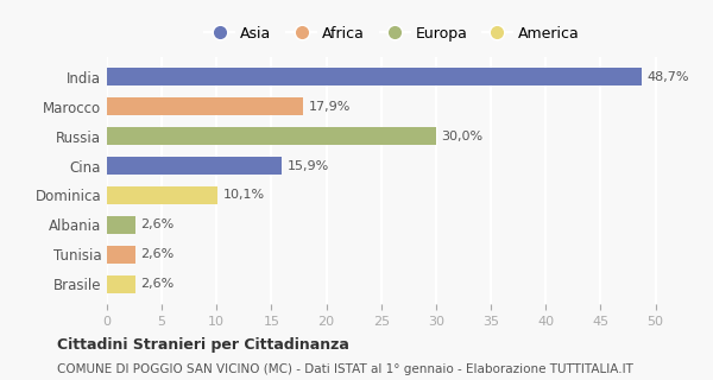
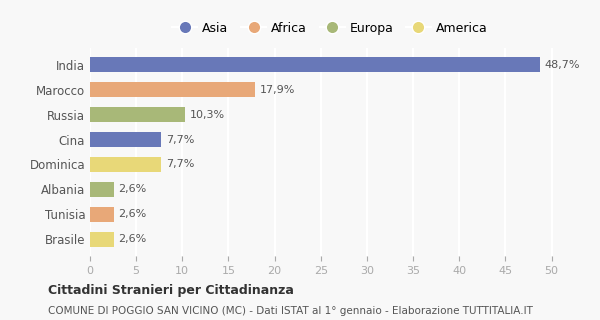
Russia: 30,0% -> 10,3%
Cina: 15,9% -> 7,7%
Dominica: 10,1% -> 7,7%
